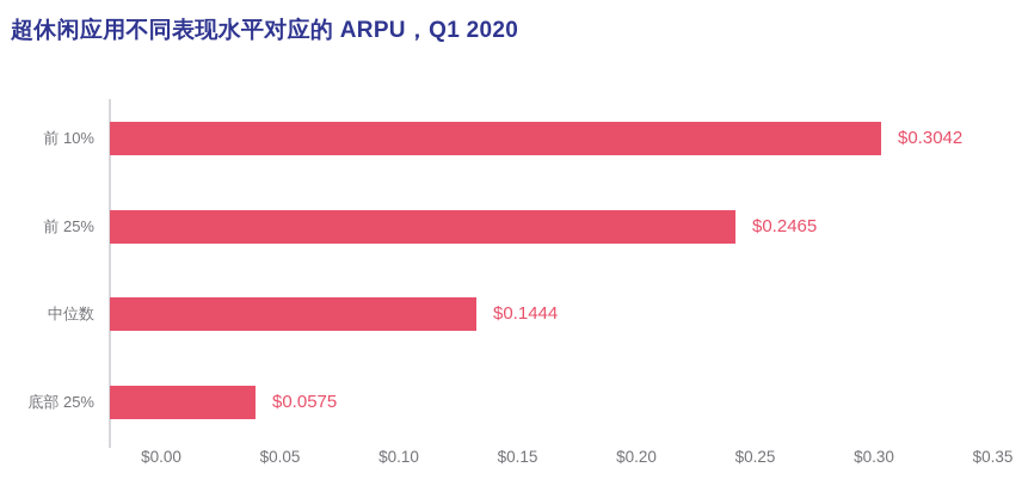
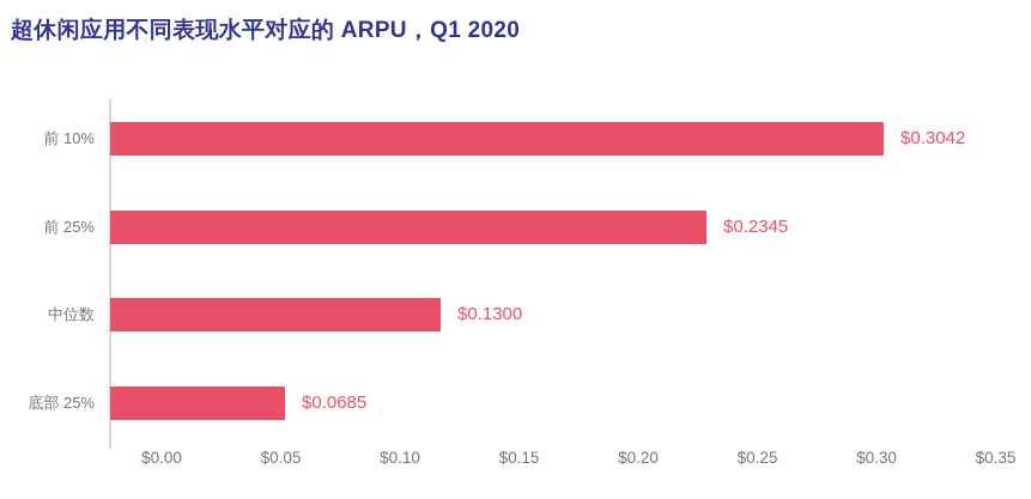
前 25%: $0.2465 -> $0.2345
中位数: $0.1444 -> $0.1300
底部 25%: $0.0575 -> $0.0685
